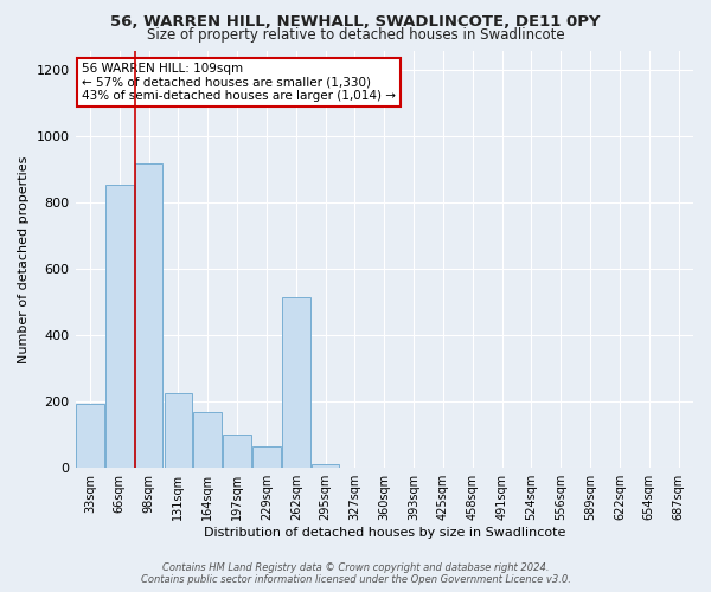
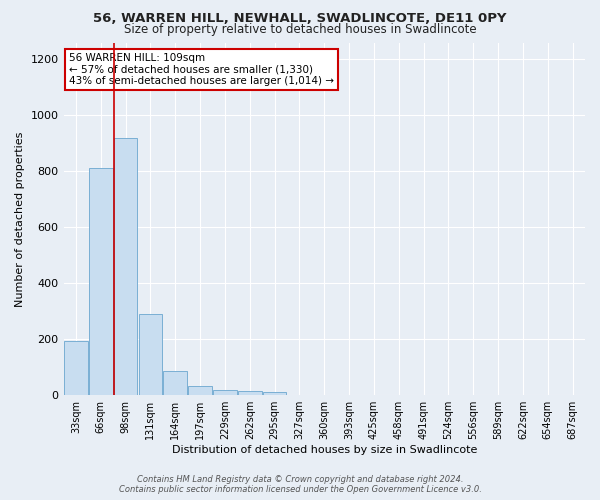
66sqm: 855 -> 810
131sqm: 225 -> 290
164sqm: 170 -> 85
197sqm: 100 -> 33
229sqm: 65 -> 18
262sqm: 515 -> 14
